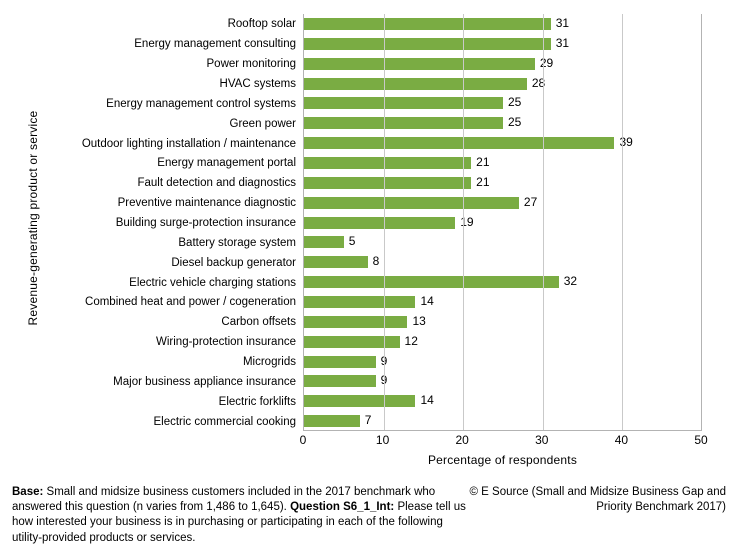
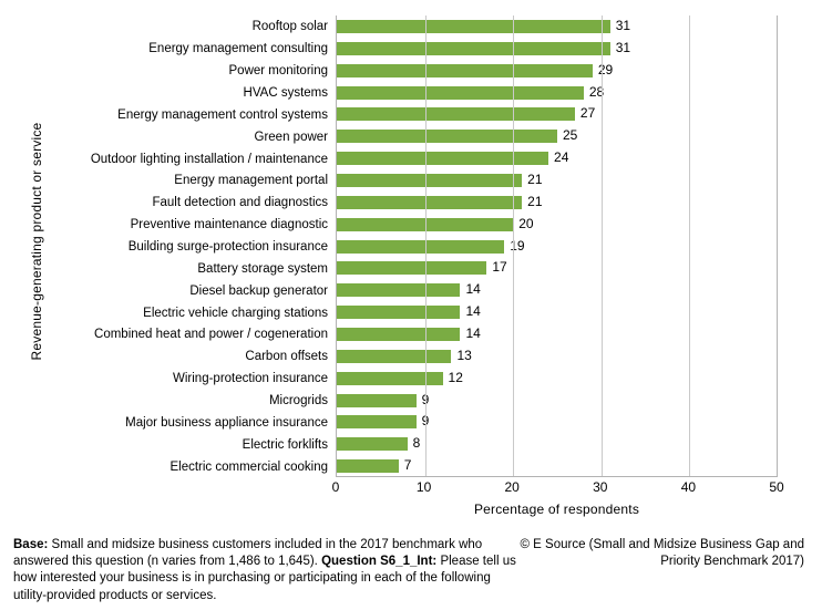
Energy management control systems: 25 -> 27
Outdoor lighting installation / maintenance: 39 -> 24
Preventive maintenance diagnostic: 27 -> 20
Battery storage system: 5 -> 17
Diesel backup generator: 8 -> 14
Electric vehicle charging stations: 32 -> 14
Electric forklifts: 14 -> 8
